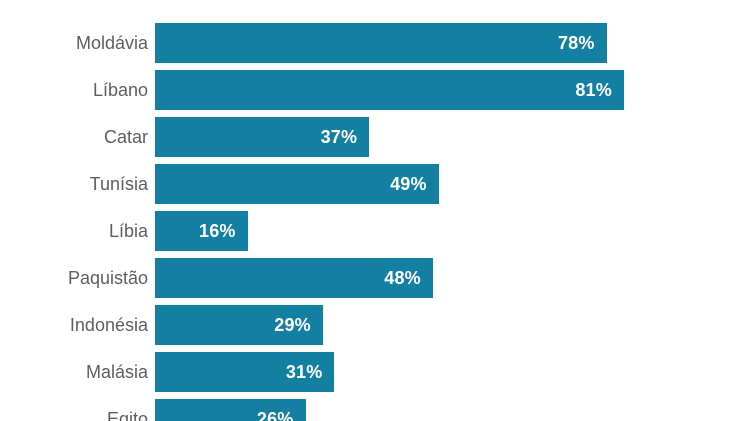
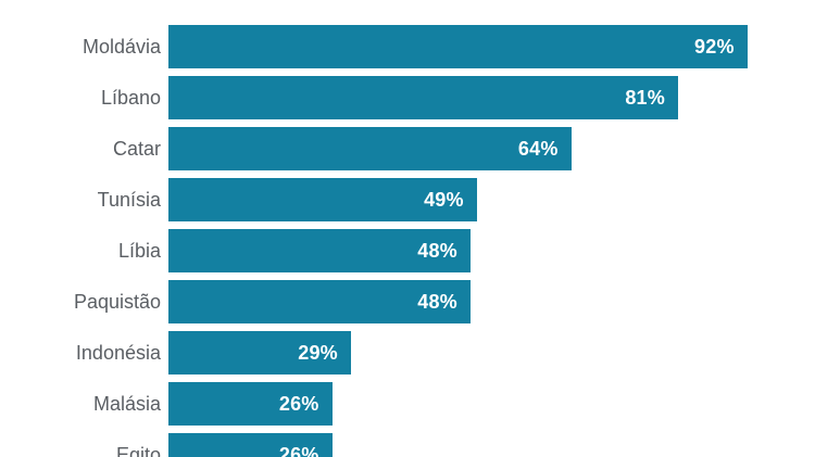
Moldávia: 78% -> 92%
Catar: 37% -> 64%
Líbia: 16% -> 48%
Malásia: 31% -> 26%
